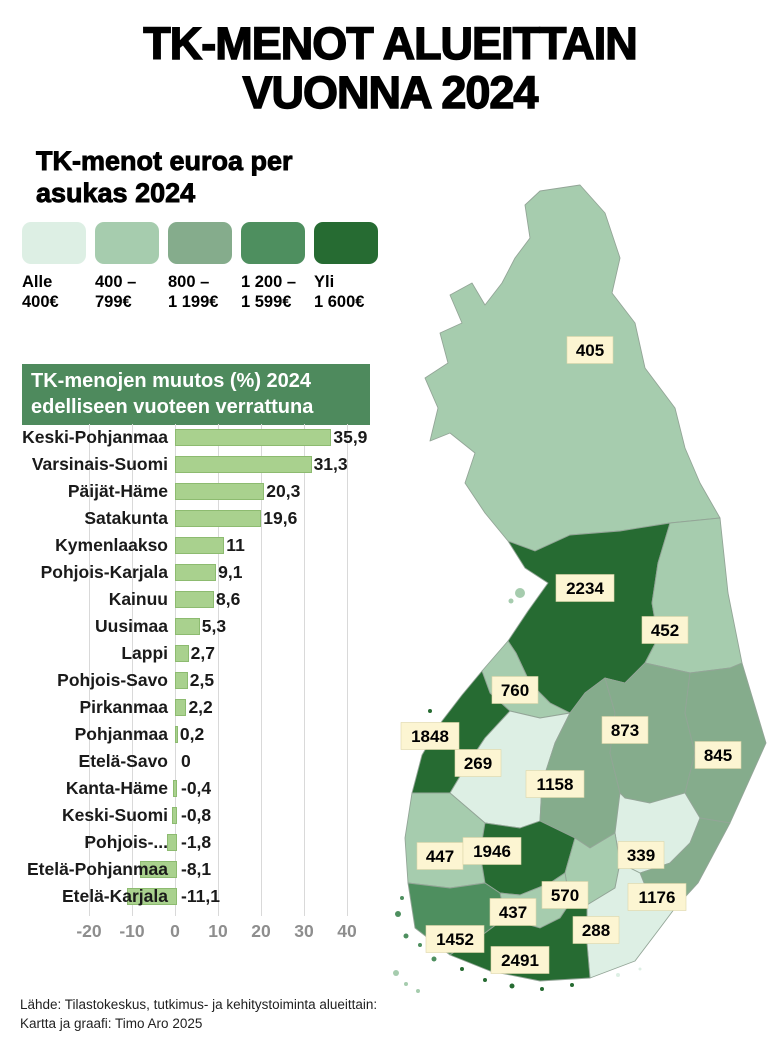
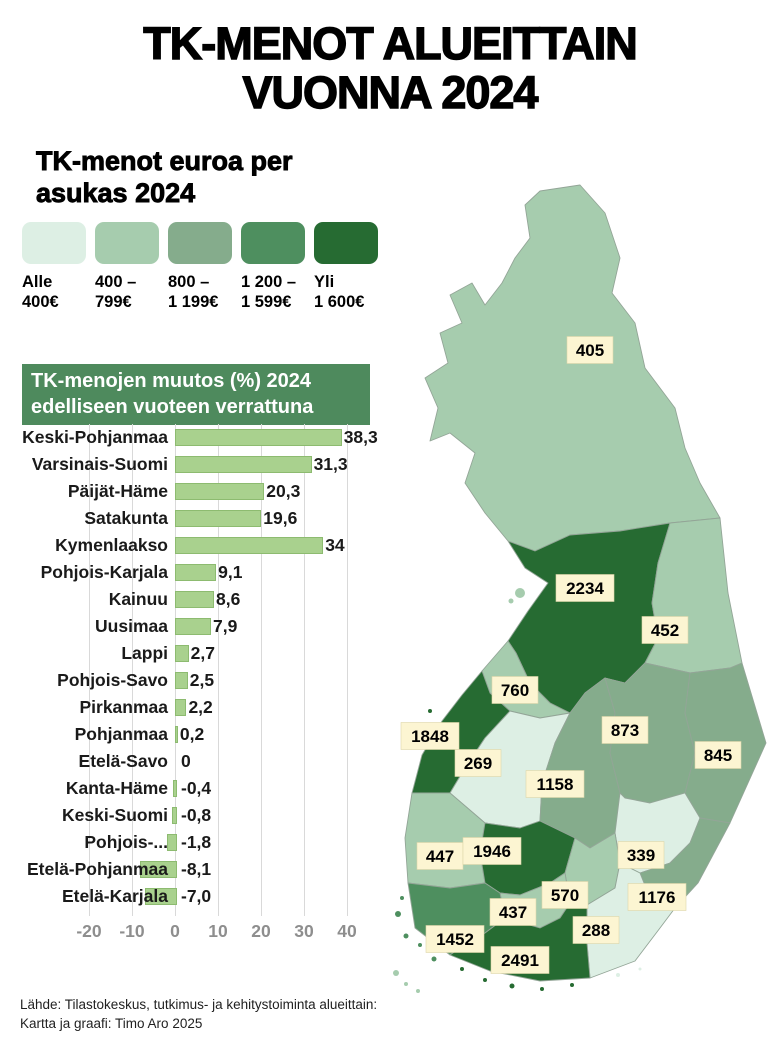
Keski-Pohjanmaa: 35,9 -> 38,3
Kymenlaakso: 11 -> 34
Uusimaa: 5,3 -> 7,9
Etelä-Karjala: -11,1 -> -7,0
